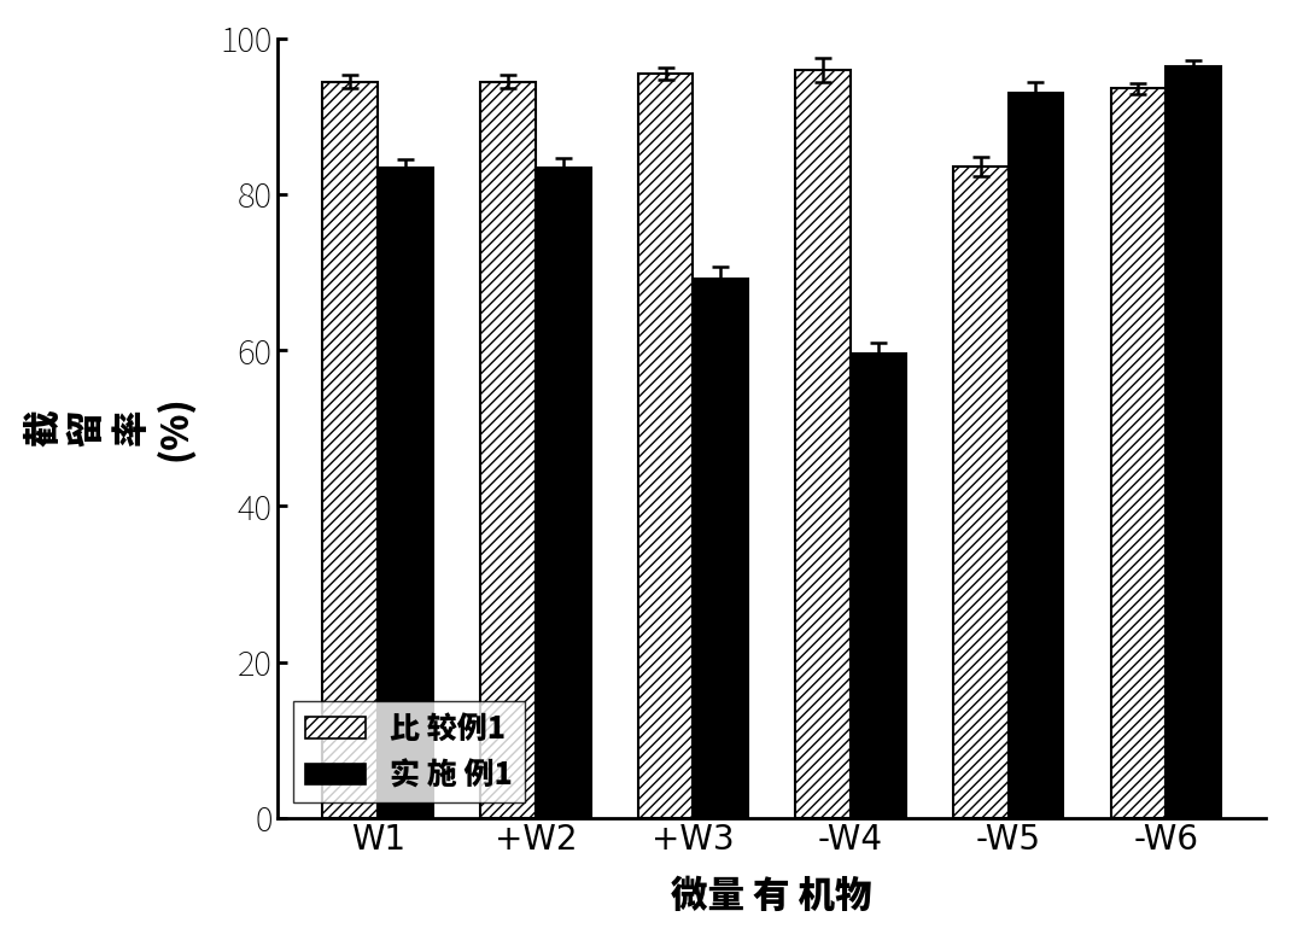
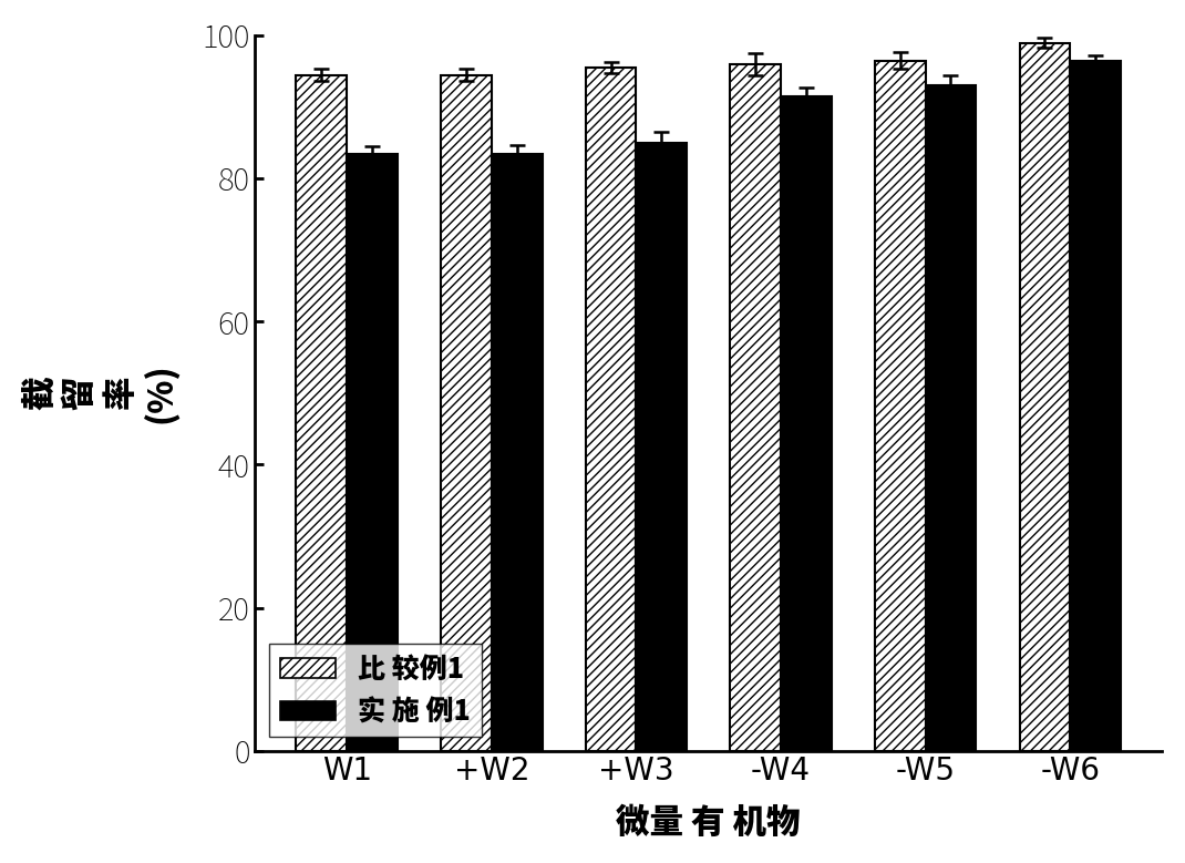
实 施 例1/+W3: 69.2 -> 85.0
实 施 例1/-W4: 59.6 -> 91.5
比 较例1/-W5: 83.6 -> 96.5
比 较例1/-W6: 93.6 -> 99.0
